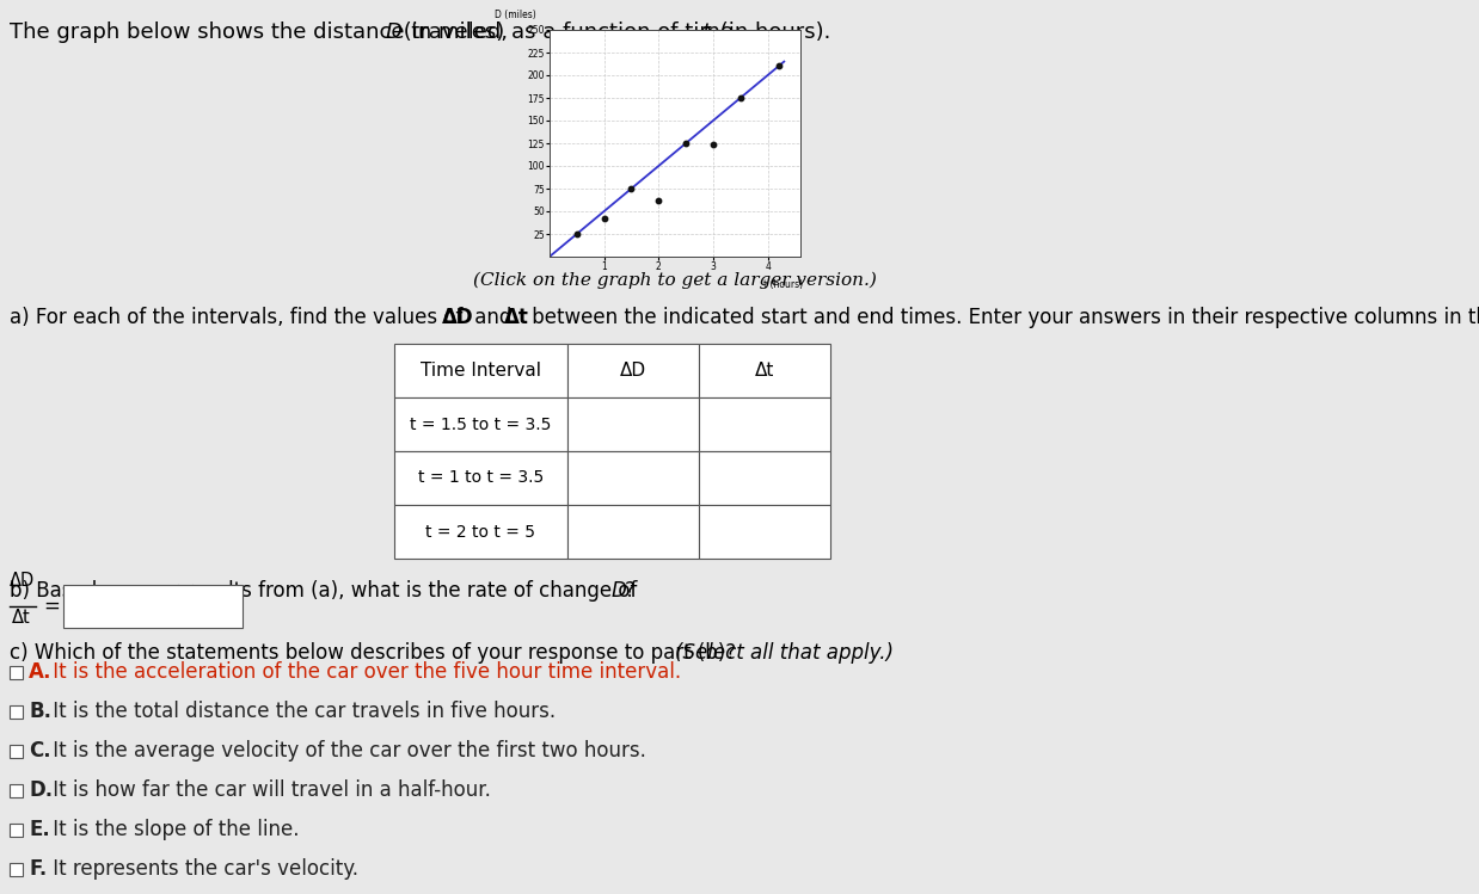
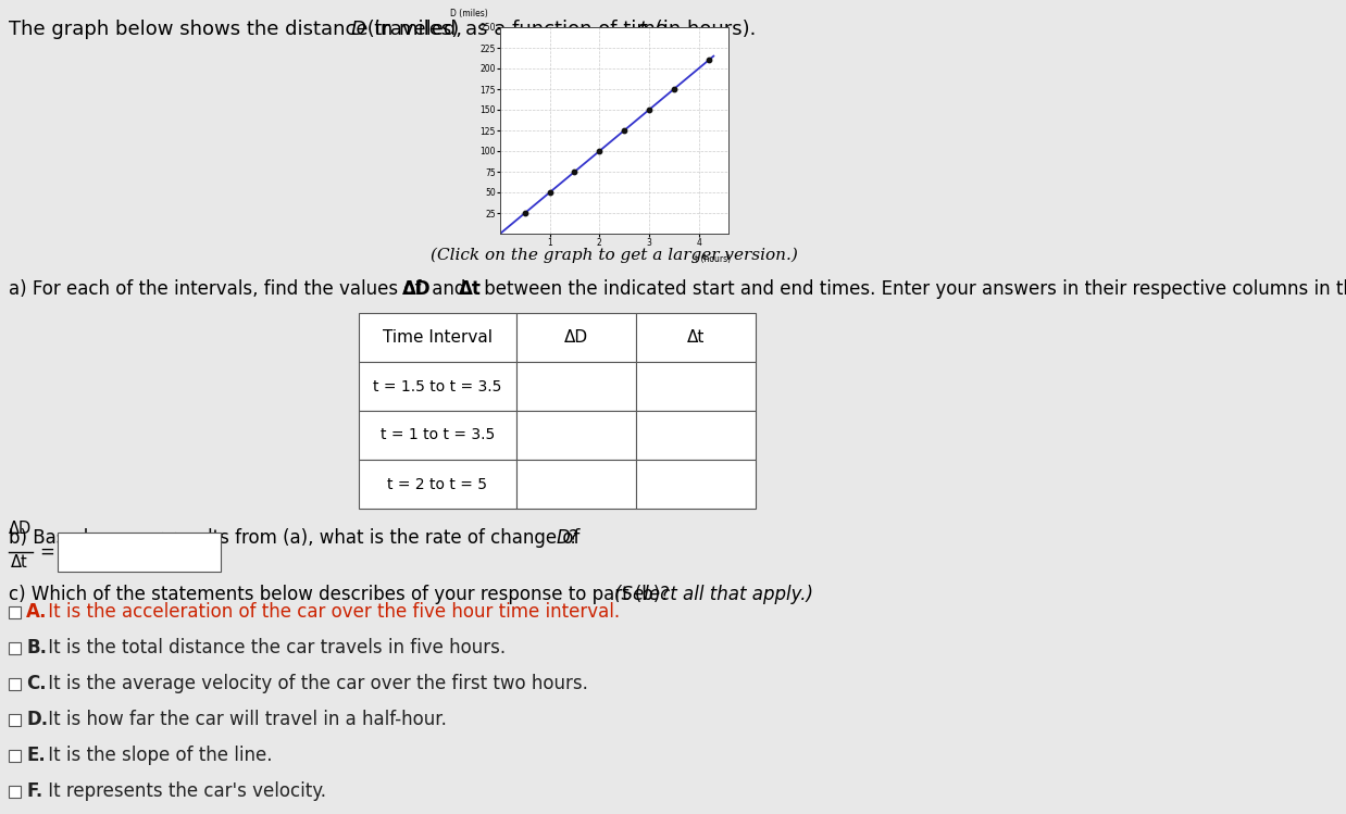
1: 42 -> 50
2: 62 -> 100
3: 124 -> 150
